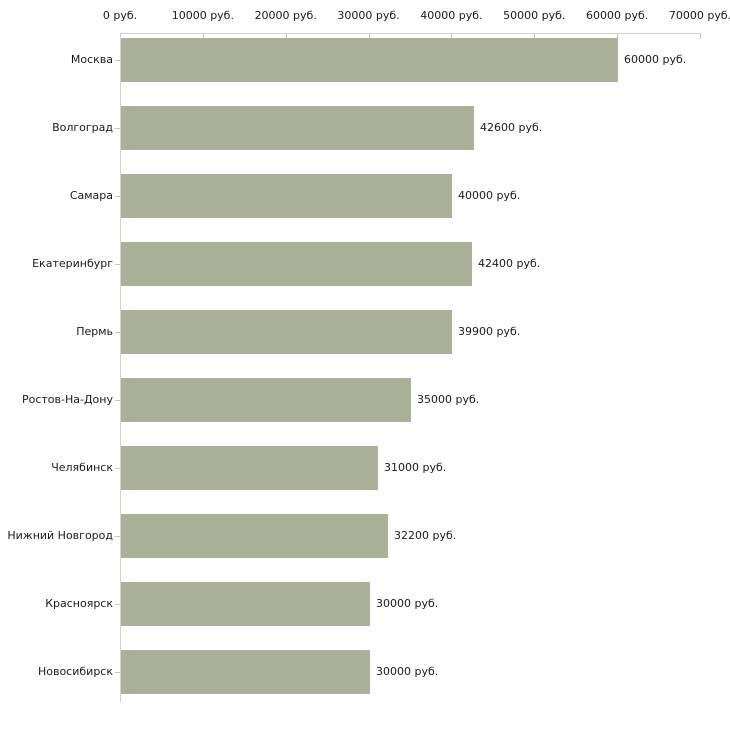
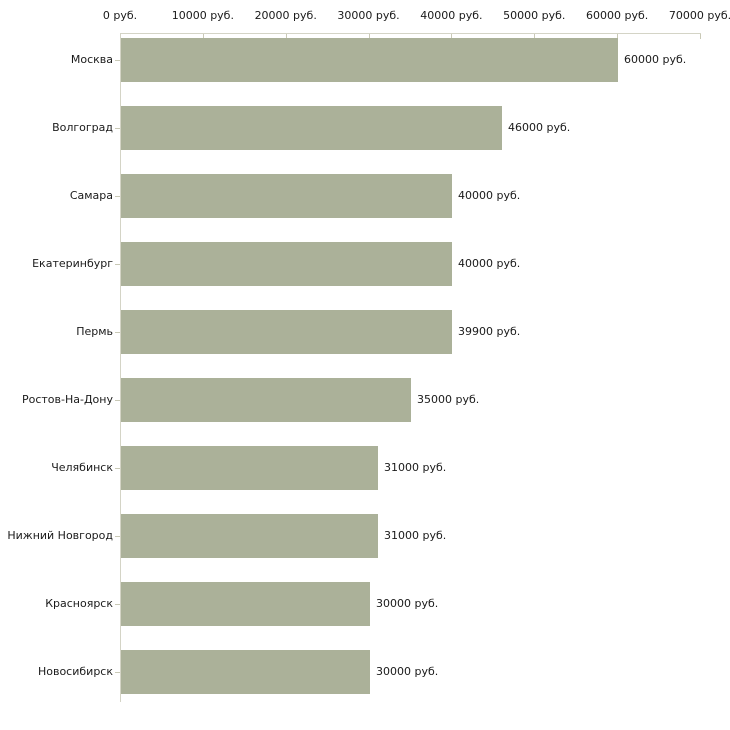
Волгоград: 42600 -> 46000
Екатеринбург: 42400 -> 40000
Нижний Новгород: 32200 -> 31000
